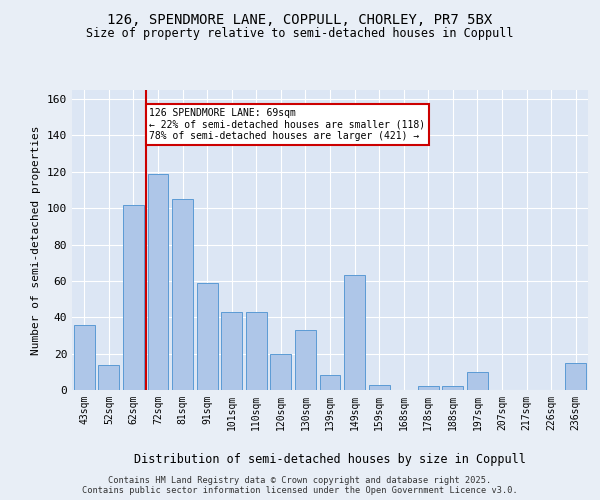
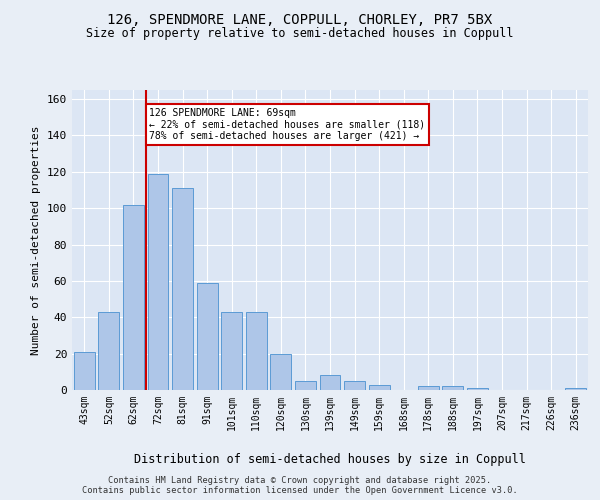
43sqm: 36 -> 21
52sqm: 14 -> 43
81sqm: 105 -> 111
130sqm: 33 -> 5
149sqm: 63 -> 5
197sqm: 10 -> 1
236sqm: 15 -> 1
